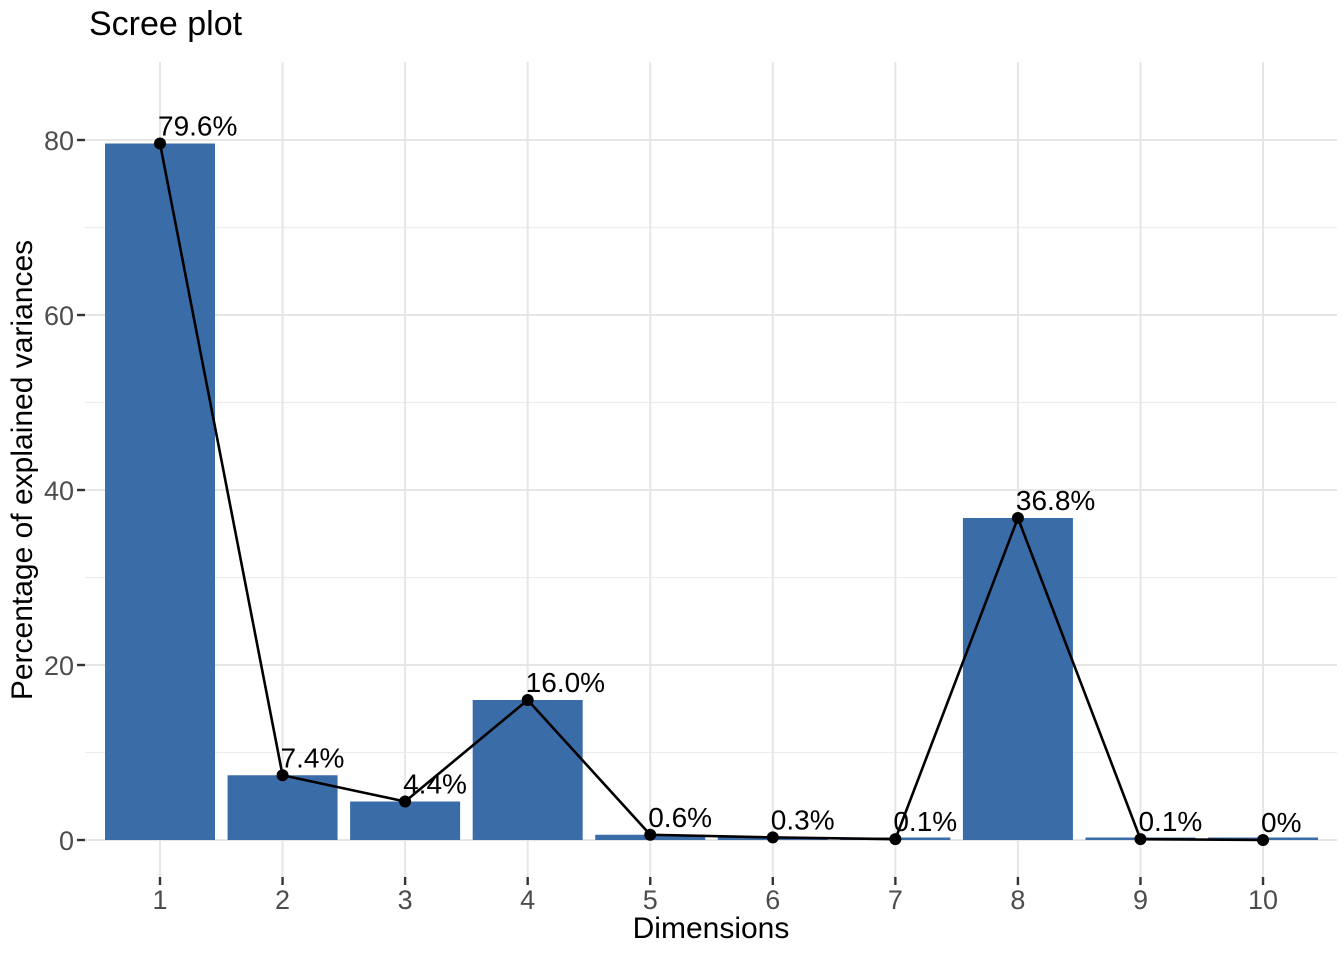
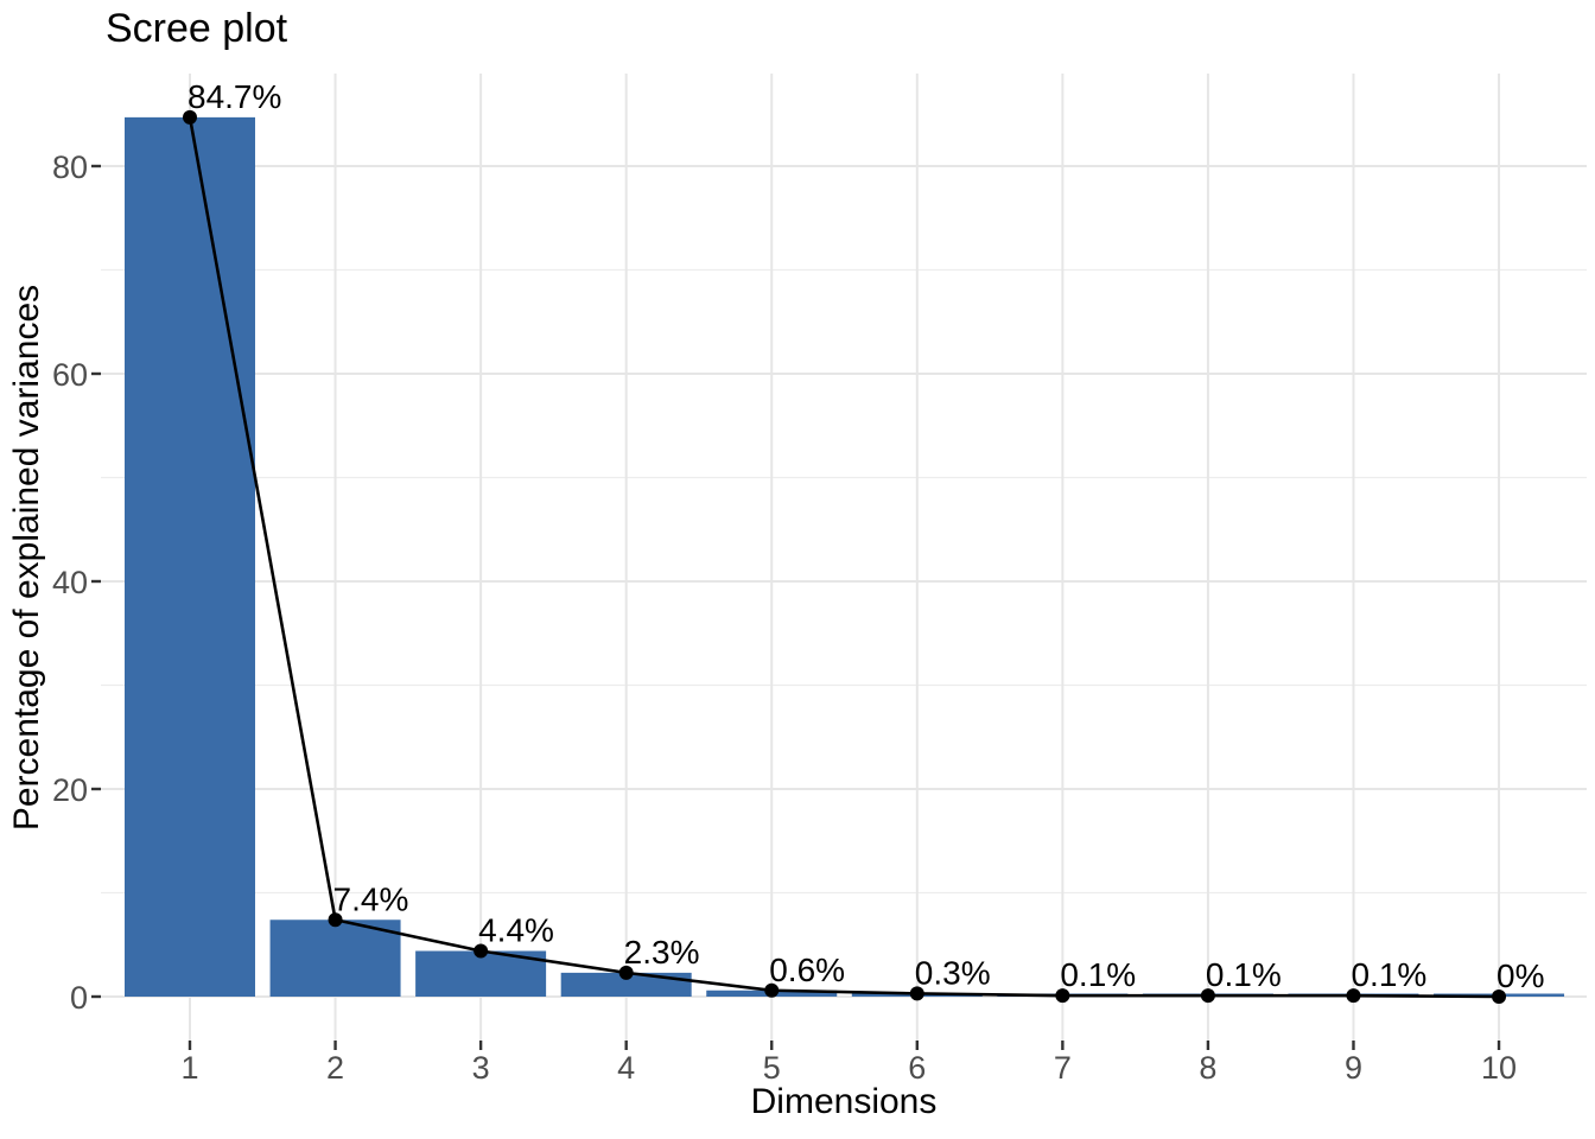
1: 79.6% -> 84.7%
4: 16.0% -> 2.3%
8: 36.8% -> 0.1%
